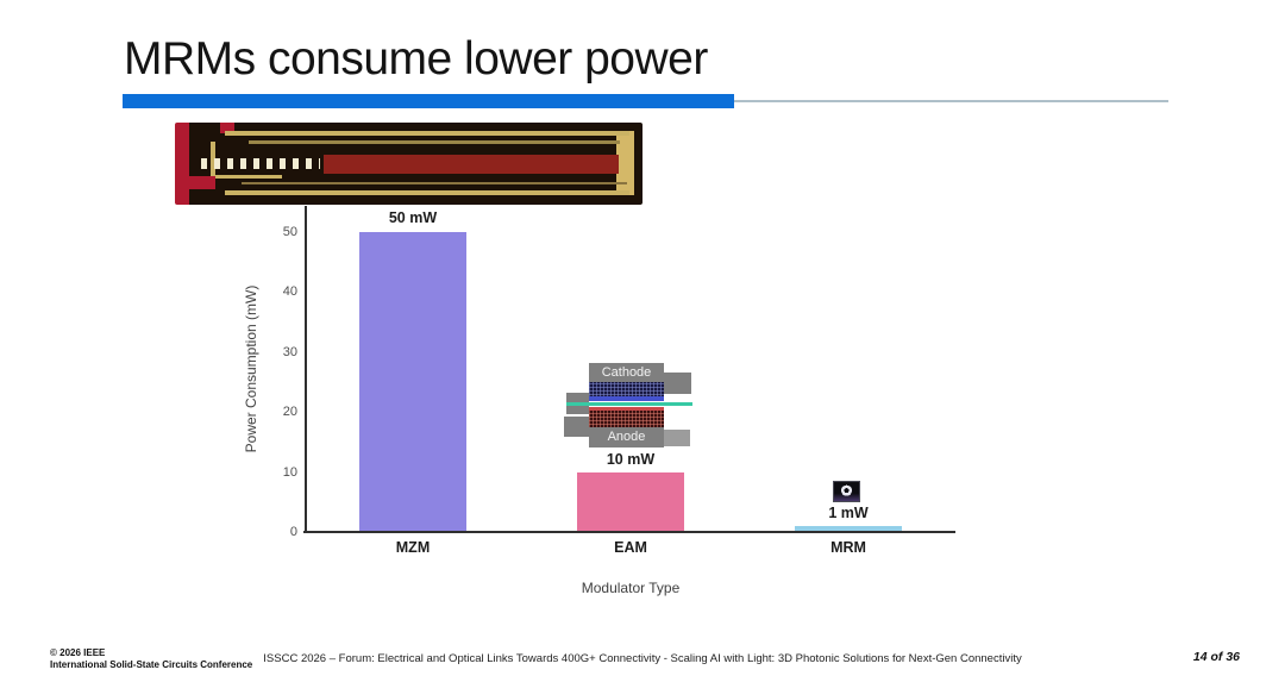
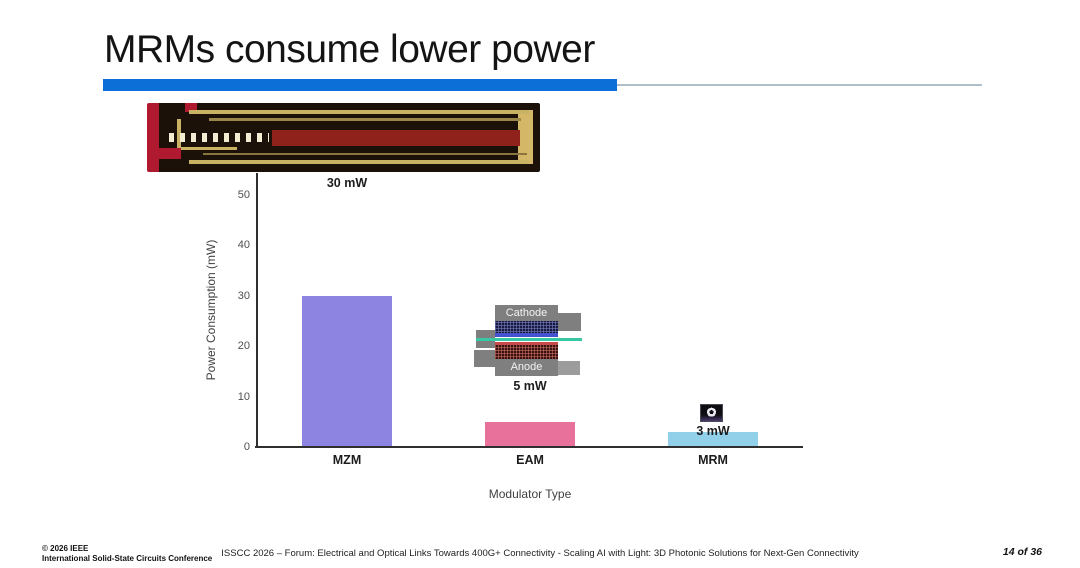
MZM: 50 -> 30
EAM: 10 -> 5
MRM: 1 -> 3
